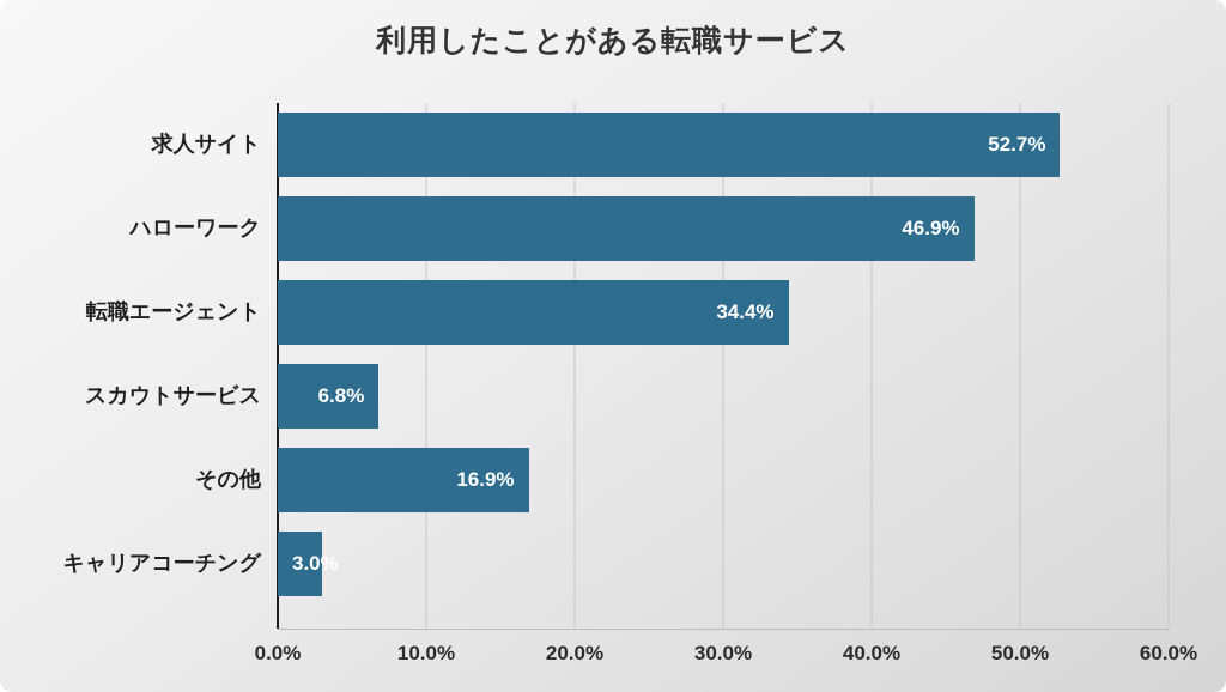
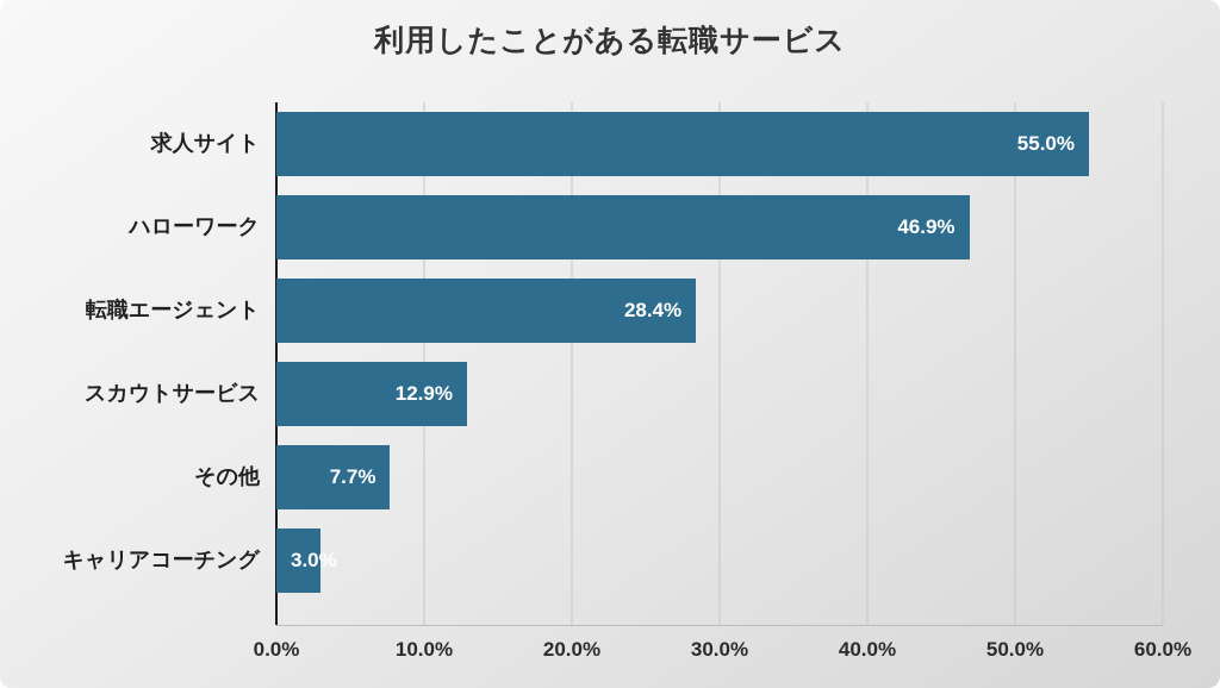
求人サイト: 52.7% -> 55.0%
転職エージェント: 34.4% -> 28.4%
スカウトサービス: 6.8% -> 12.9%
その他: 16.9% -> 7.7%
